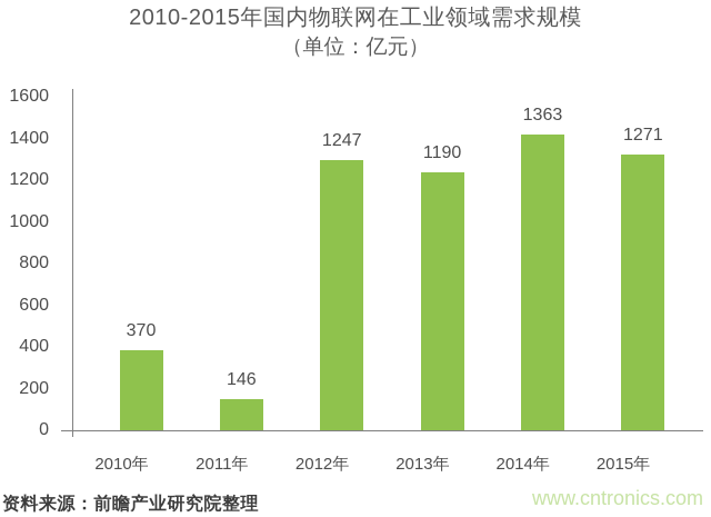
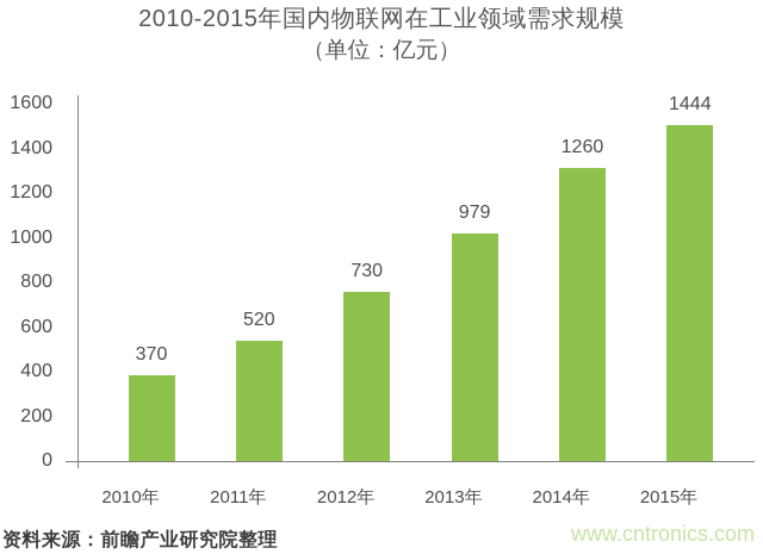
2011年: 146 -> 520
2012年: 1247 -> 730
2013年: 1190 -> 979
2014年: 1363 -> 1260
2015年: 1271 -> 1444
